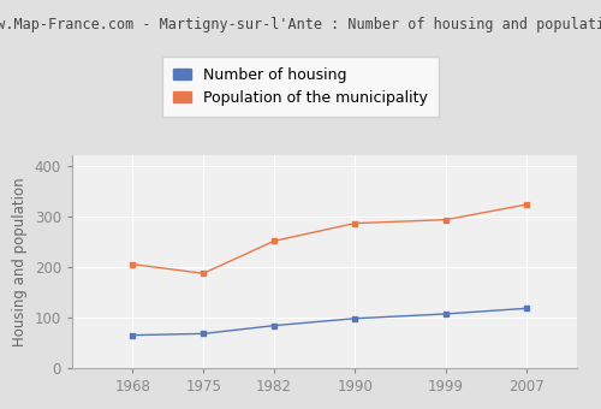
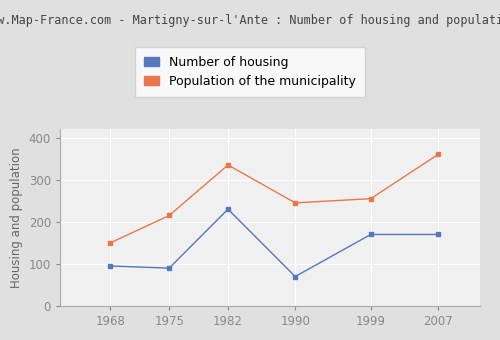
Number of housing/1968: 65 -> 95
Population of the municipality/1968: 205 -> 150
Number of housing/1975: 68 -> 90
Population of the municipality/1975: 187 -> 215
Number of housing/1982: 84 -> 230
Population of the municipality/1982: 251 -> 335
Number of housing/1990: 98 -> 70
Population of the municipality/1990: 286 -> 245
Number of housing/1999: 107 -> 170
Population of the municipality/1999: 293 -> 255
Number of housing/2007: 118 -> 170
Population of the municipality/2007: 323 -> 360
